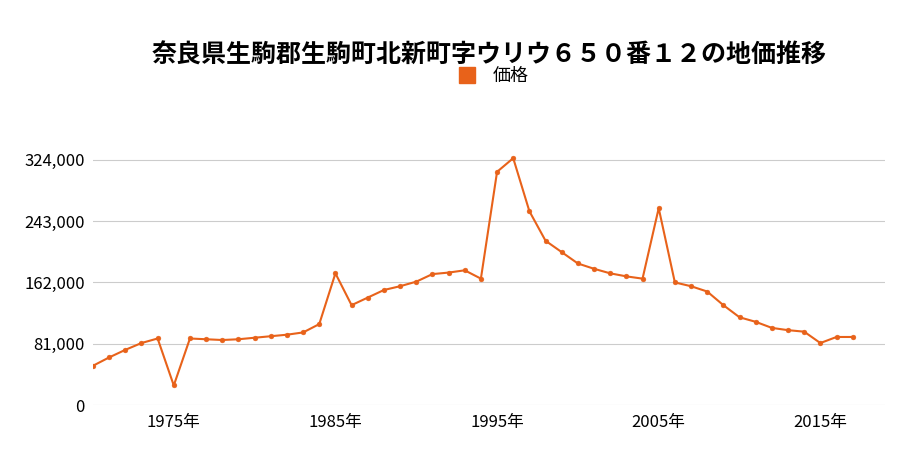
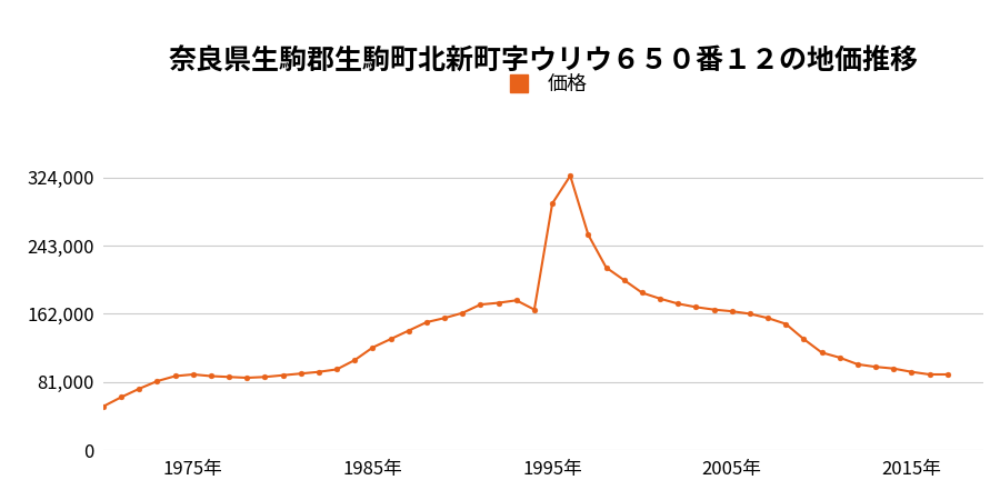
1975年: 26,000 -> 90,000
1985年: 174,000 -> 122,000
1995年: 308,000 -> 293,000
2005年: 260,000 -> 165,000
2015年: 82,000 -> 93,000
